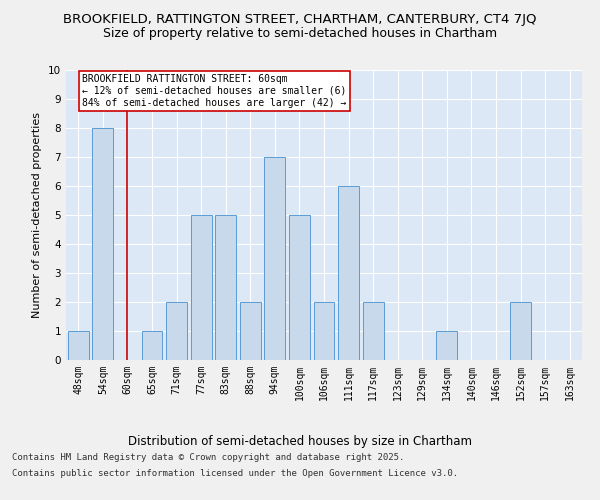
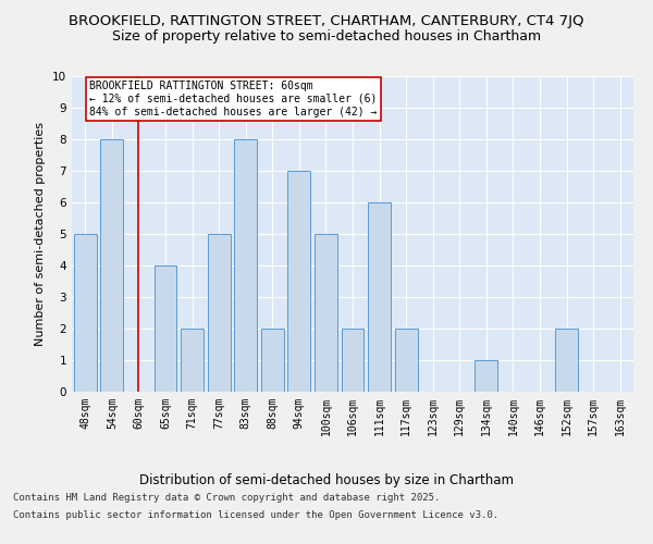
48sqm: 1 -> 5
65sqm: 1 -> 4
83sqm: 5 -> 8
